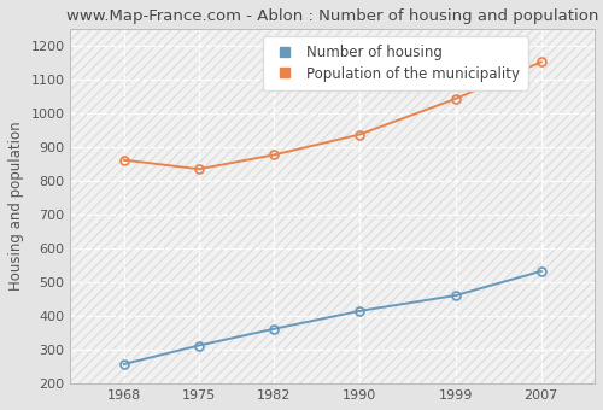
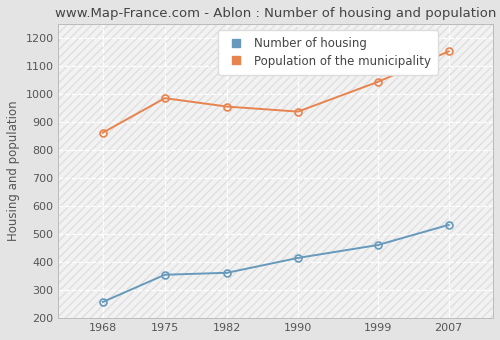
Number of housing/1975: 313 -> 355
Population of the municipality/1975: 835 -> 985
Population of the municipality/1982: 877 -> 955
